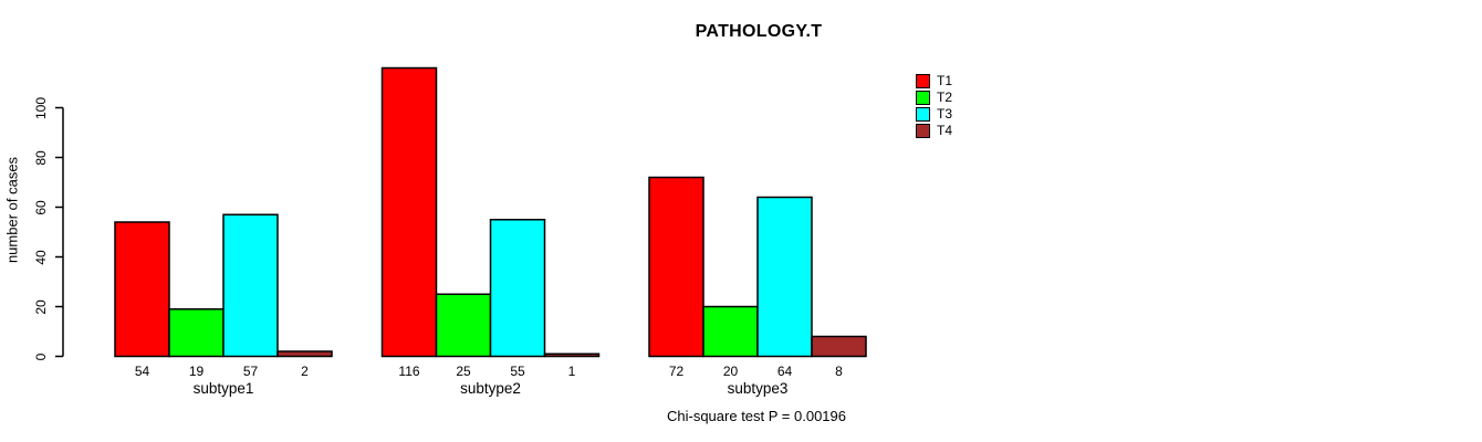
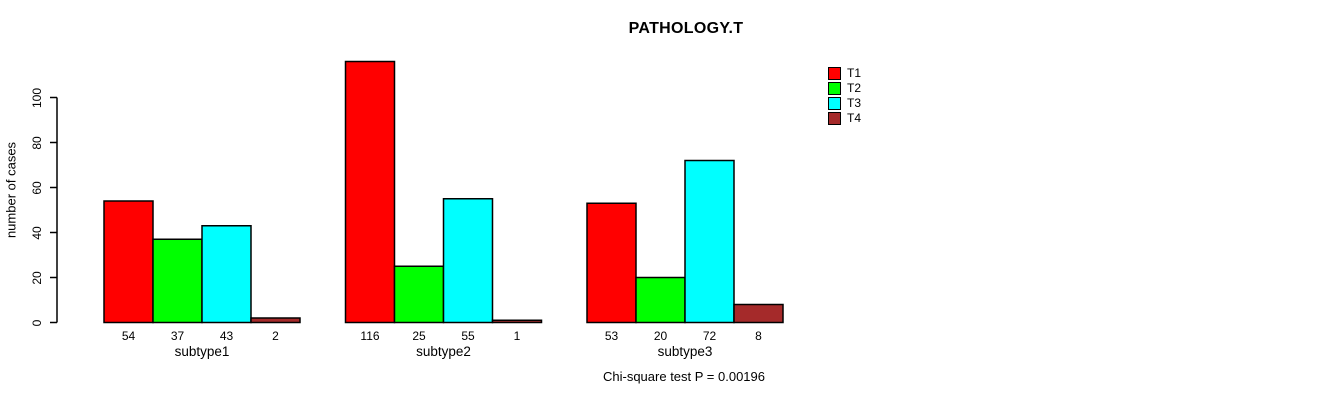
T2/subtype1: 19 -> 37
T3/subtype1: 57 -> 43
T1/subtype3: 72 -> 53
T3/subtype3: 64 -> 72
